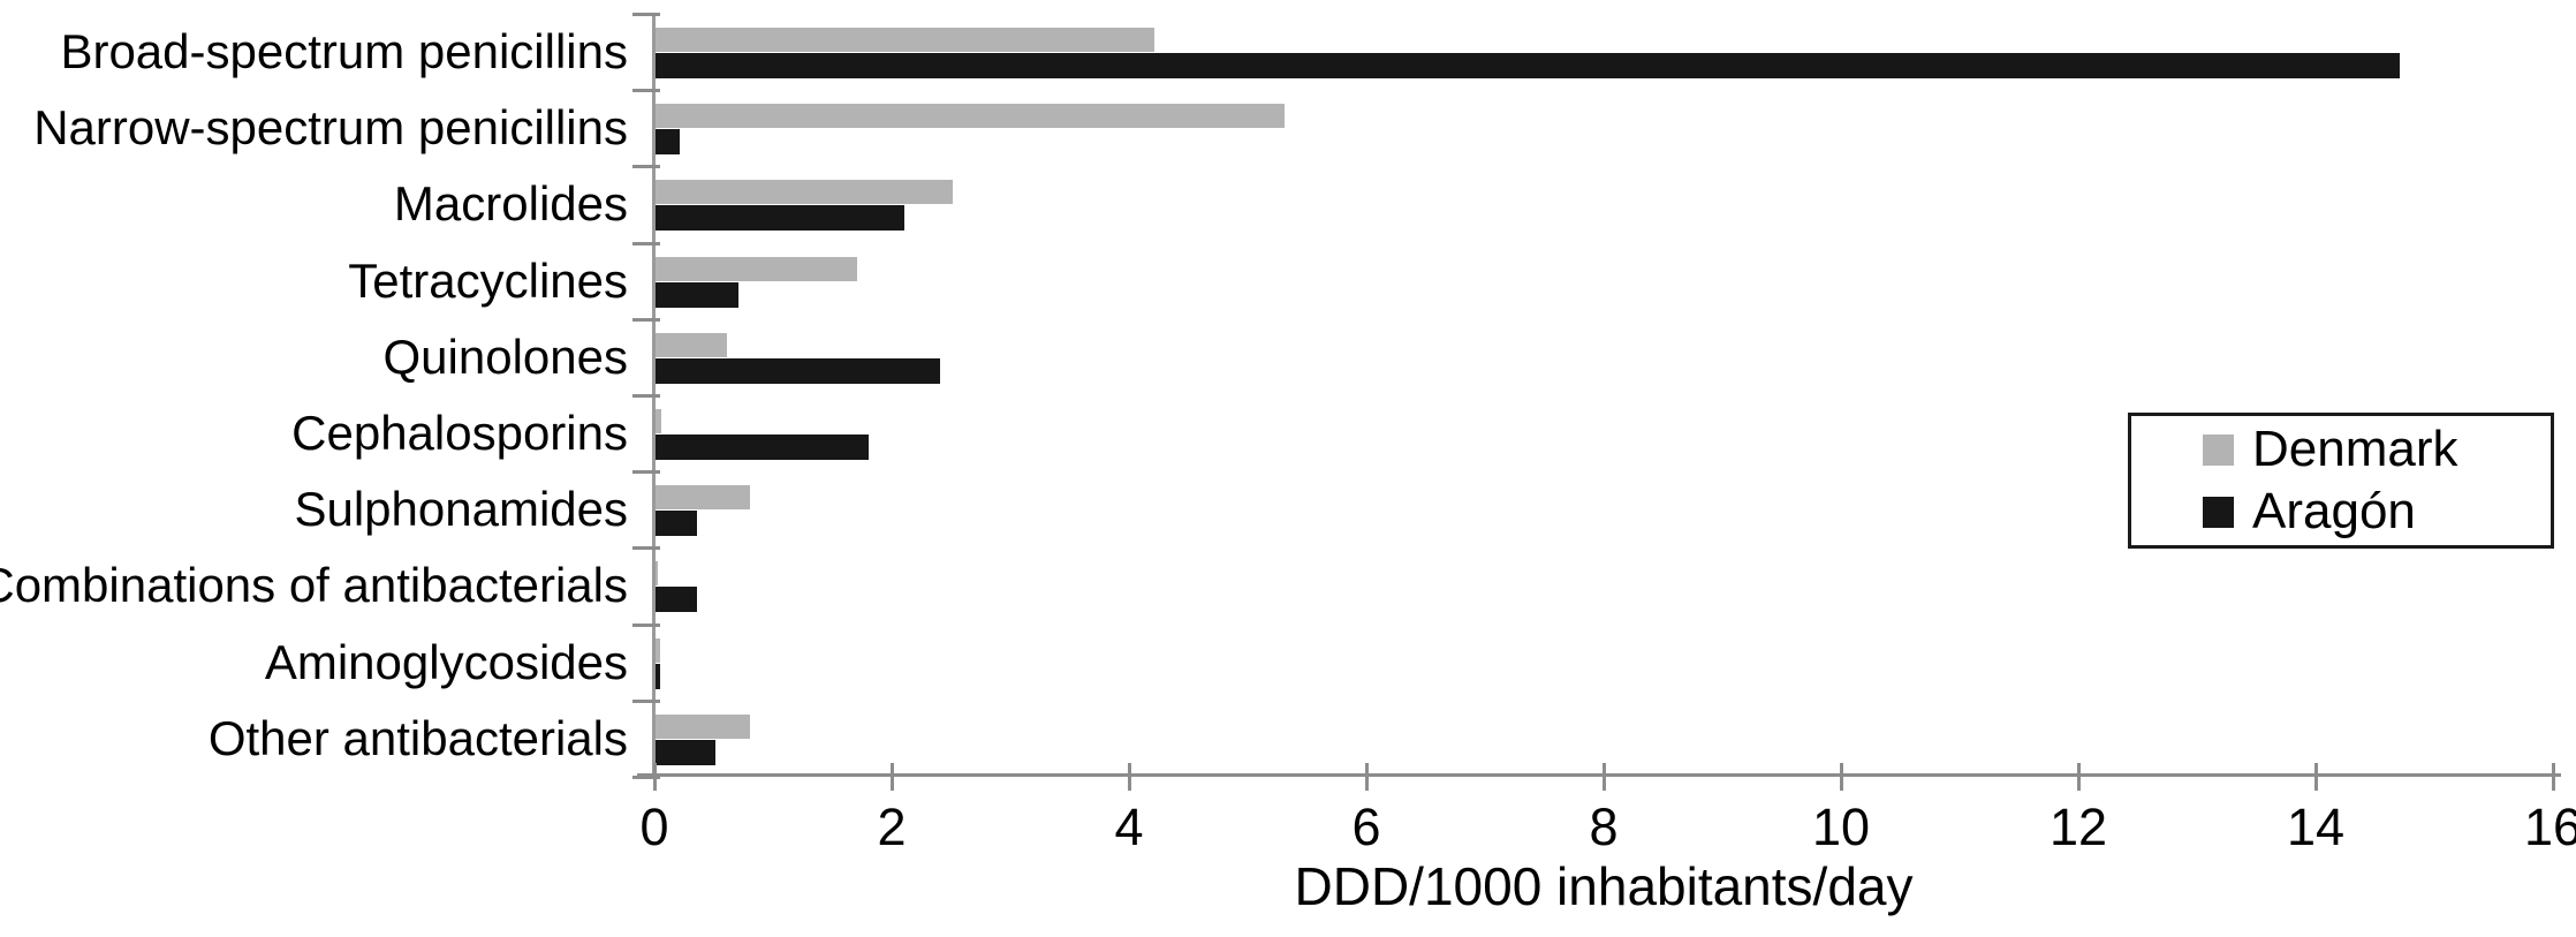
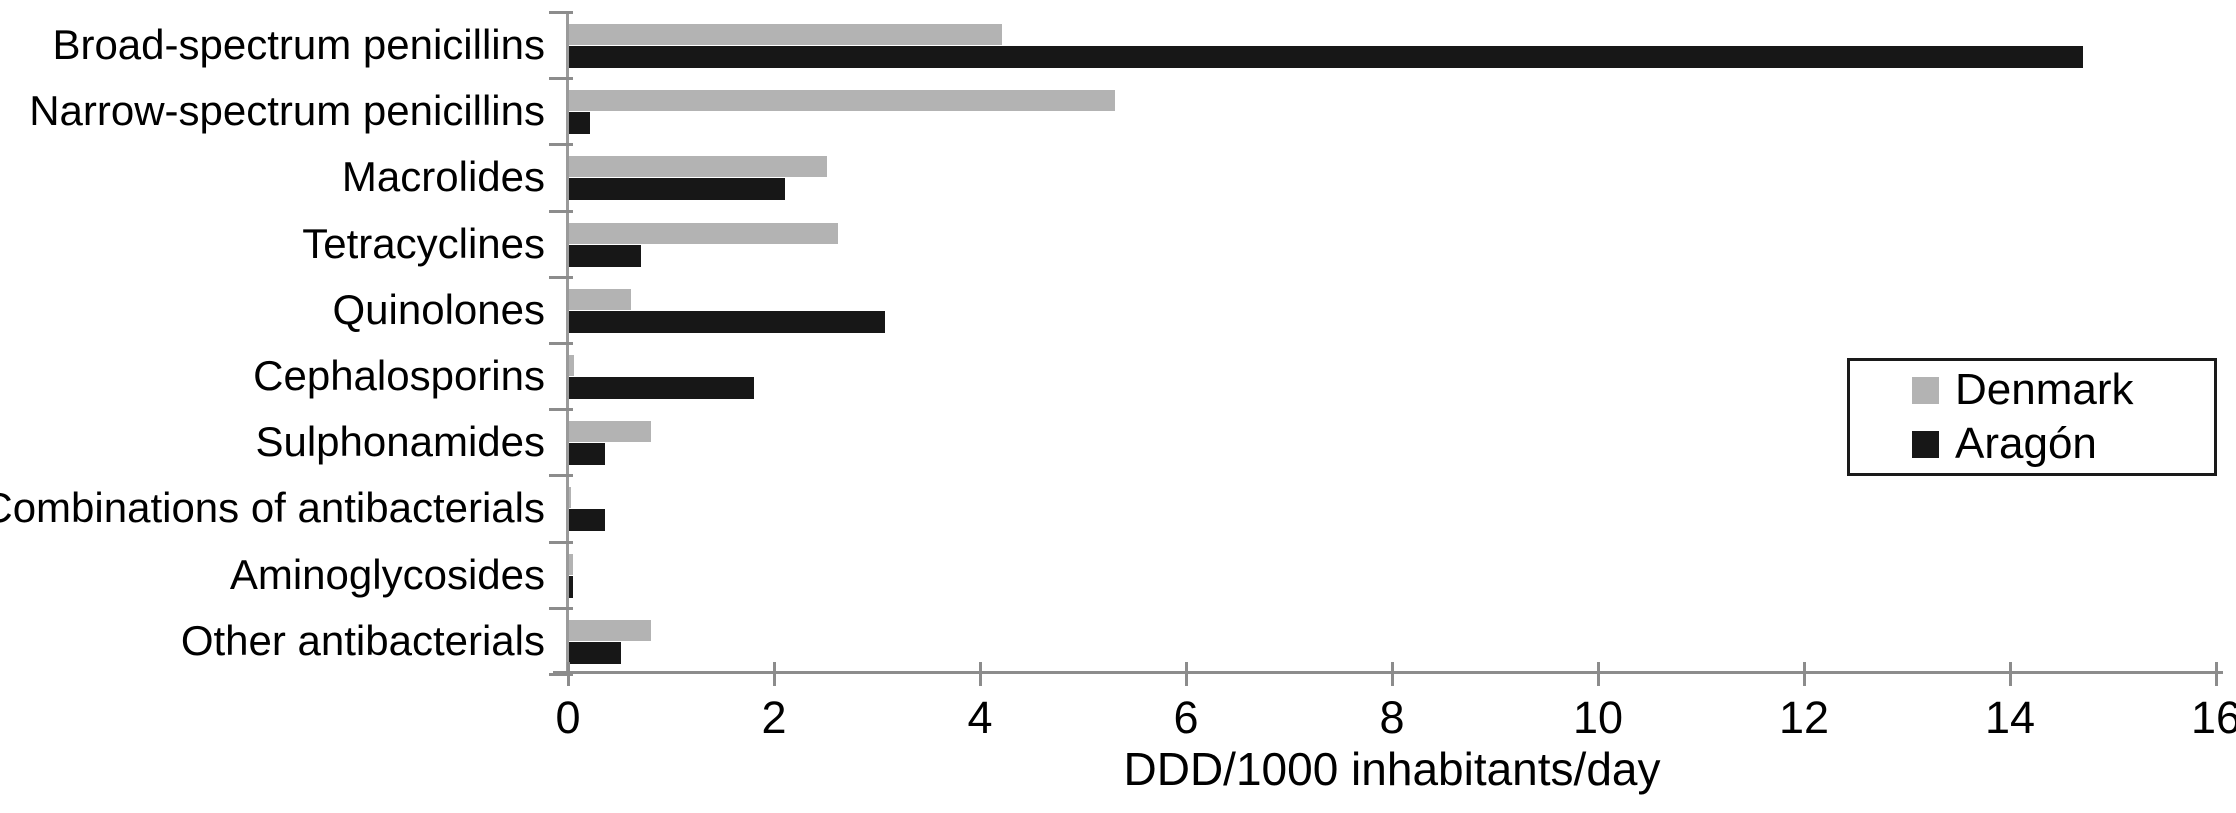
Denmark/Tetracyclines: 1.70 -> 2.61
Aragón/Quinolones: 2.40 -> 3.07
